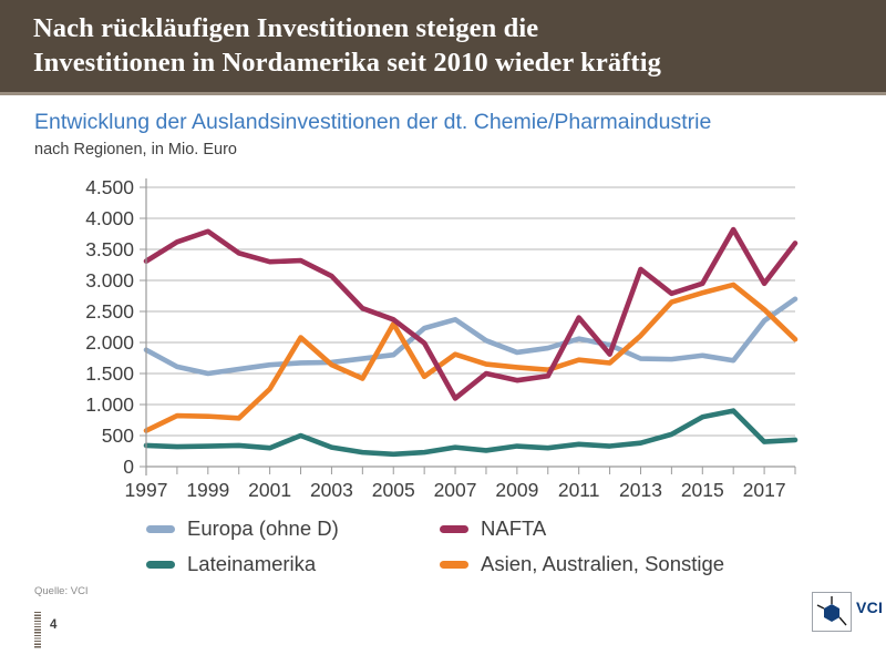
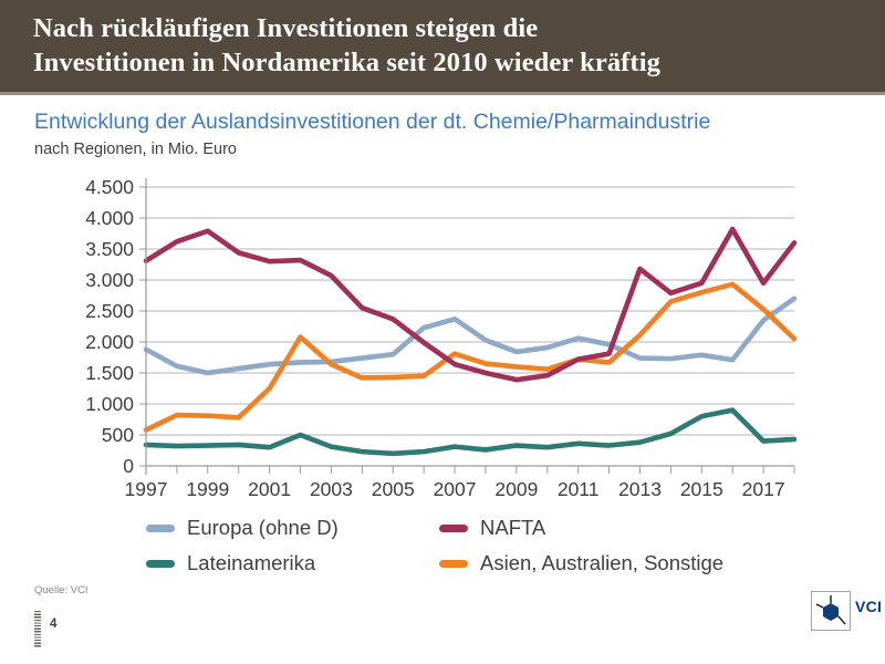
Asien, Australien, Sonstige/2005: 2300 -> 1400
NAFTA/2007: 1100 -> 1600
NAFTA/2011: 2400 -> 1700
